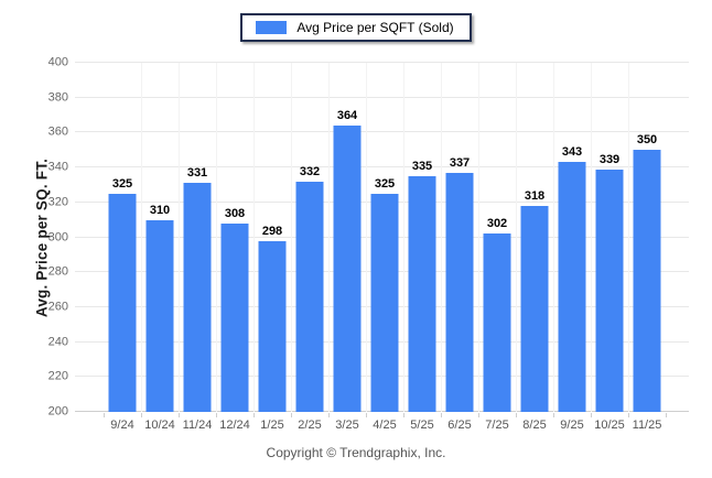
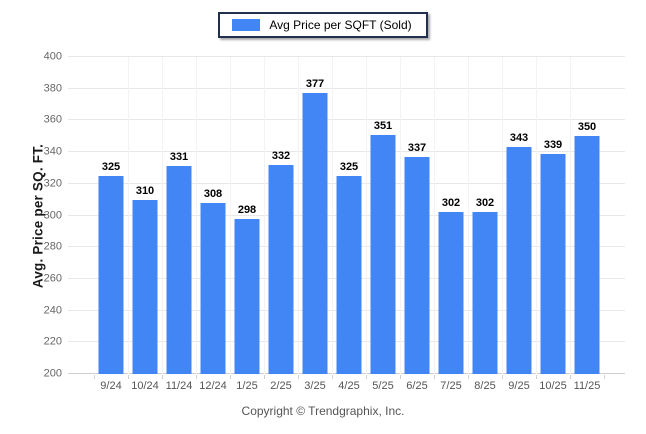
3/25: 364 -> 377
5/25: 335 -> 351
8/25: 318 -> 302
